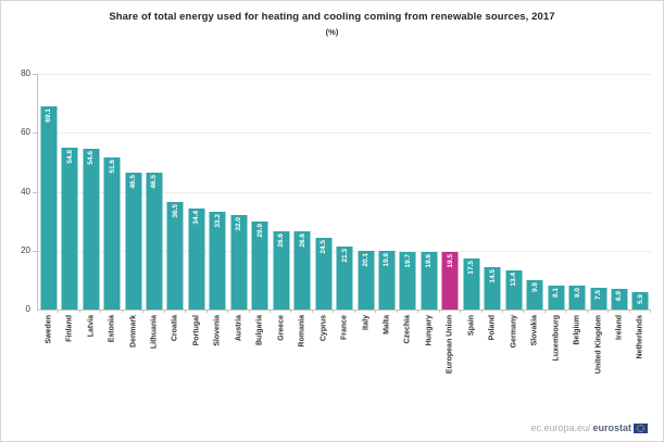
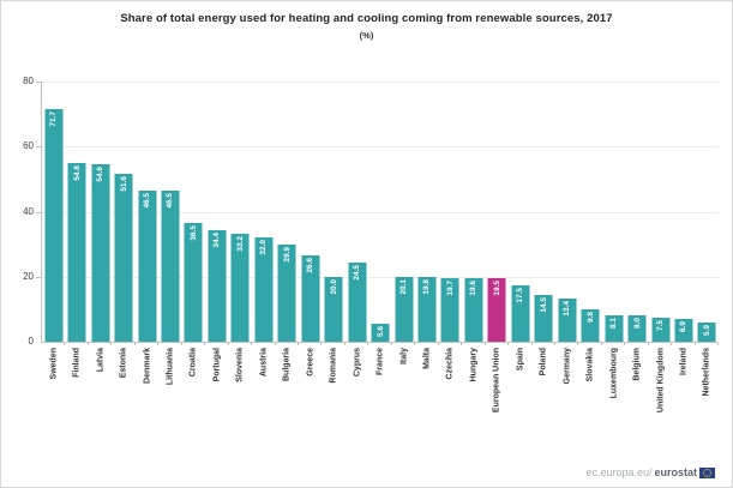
Sweden: 69.1 -> 71.7
Romania: 26.6 -> 20.0
France: 21.3 -> 5.6
